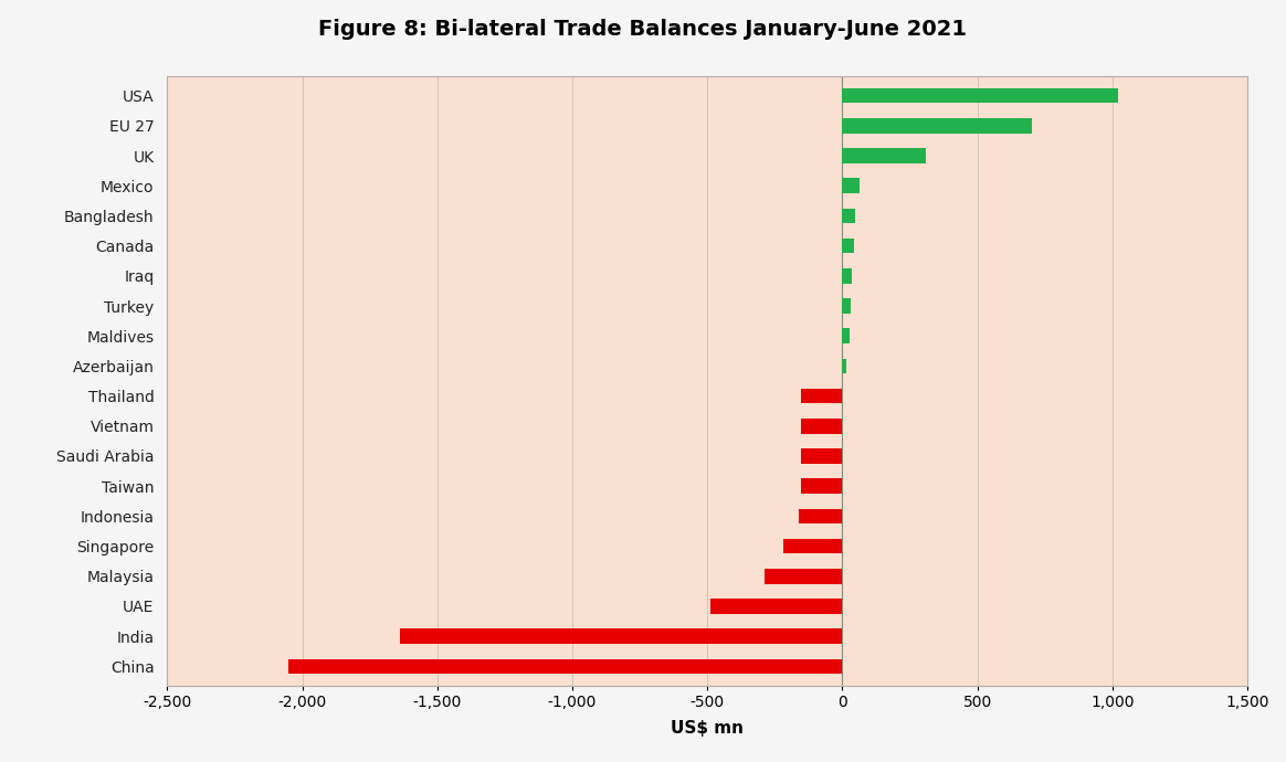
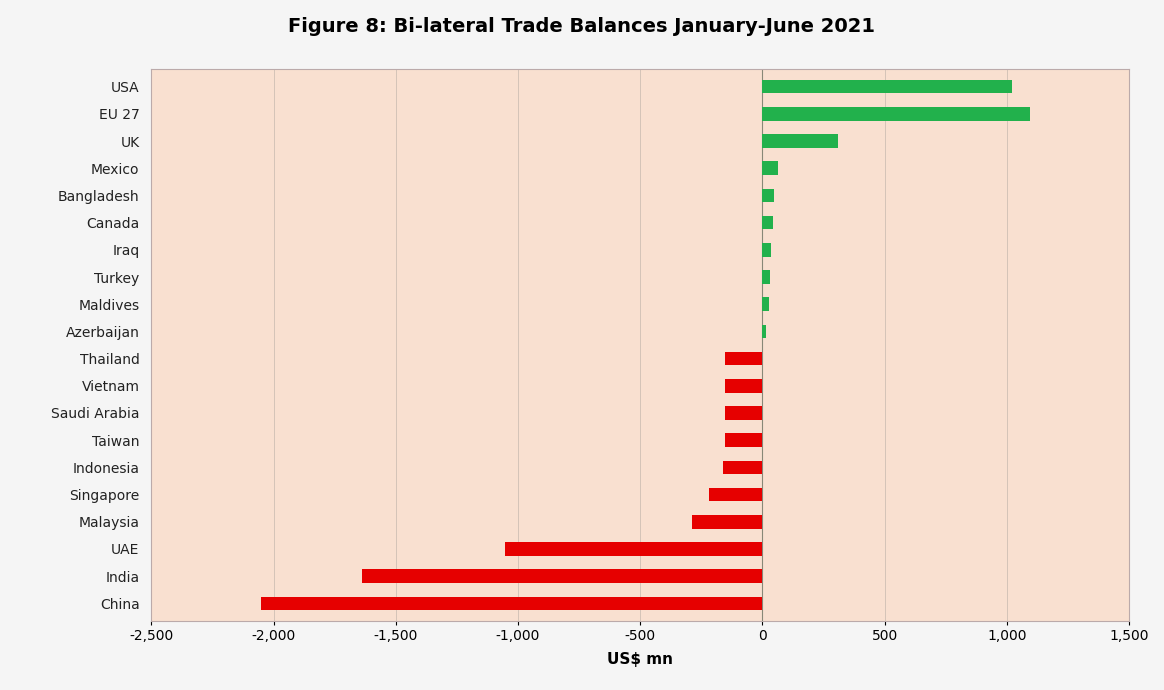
EU 27: 700 -> 1,095
UAE: -490 -> -1,055
